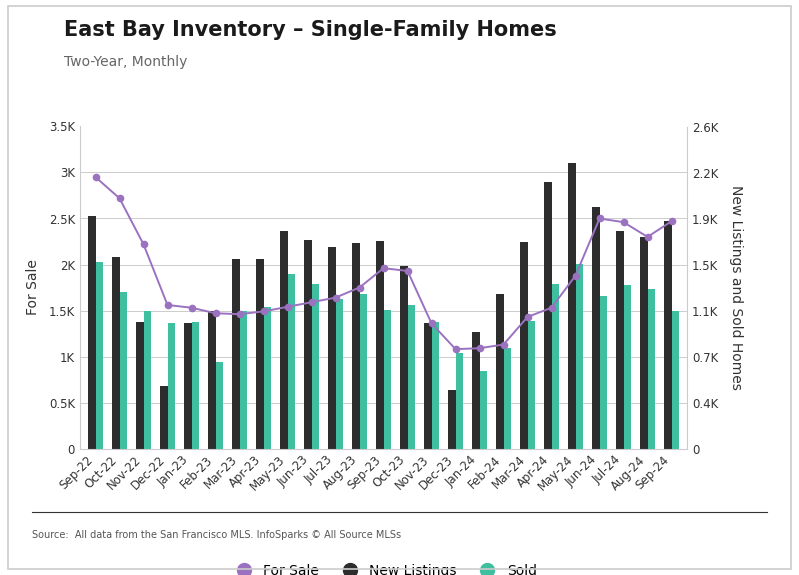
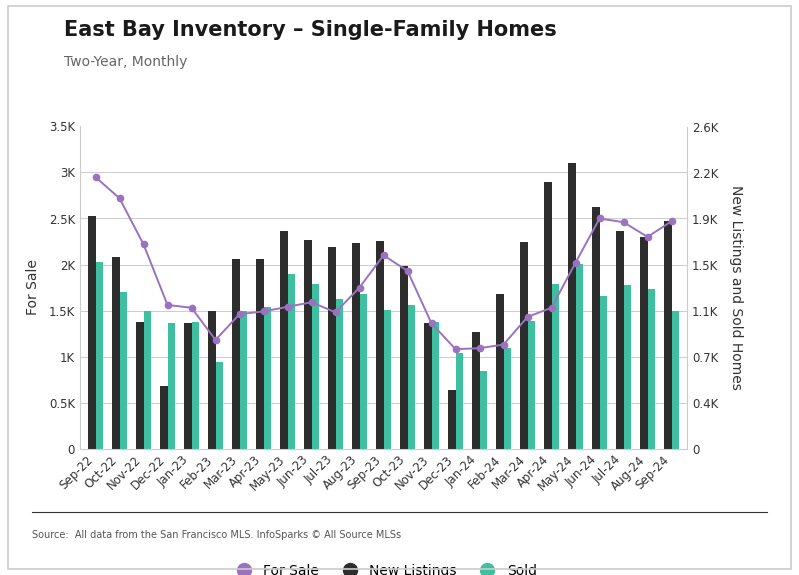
For Sale/Feb-23: 1.47K -> 1.18K
For Sale/Jul-23: 1.64K -> 1.48K
For Sale/Sep-23: 1.96K -> 2.10K
For Sale/May-24: 1.88K -> 2.02K
